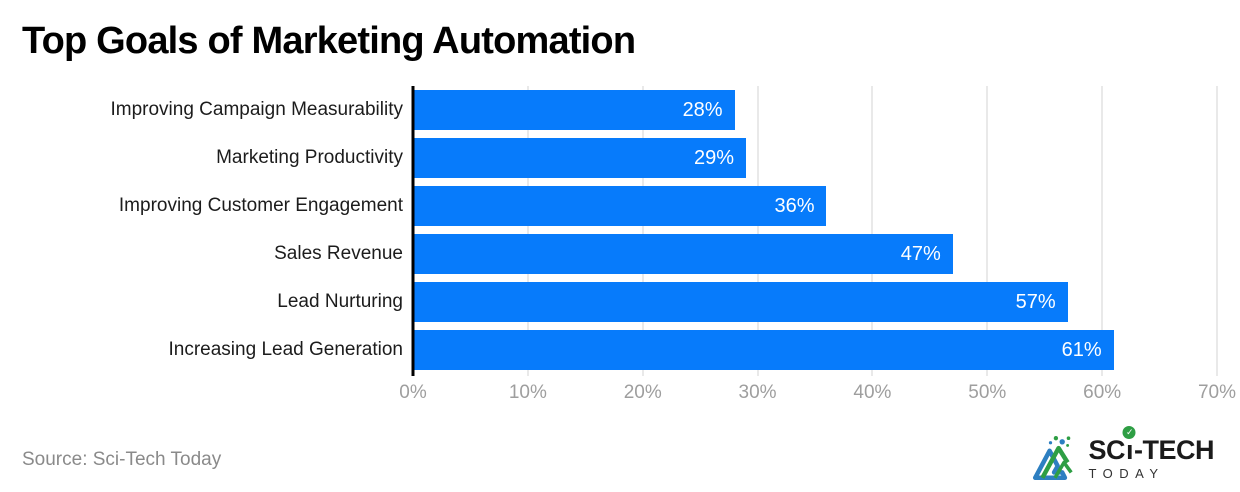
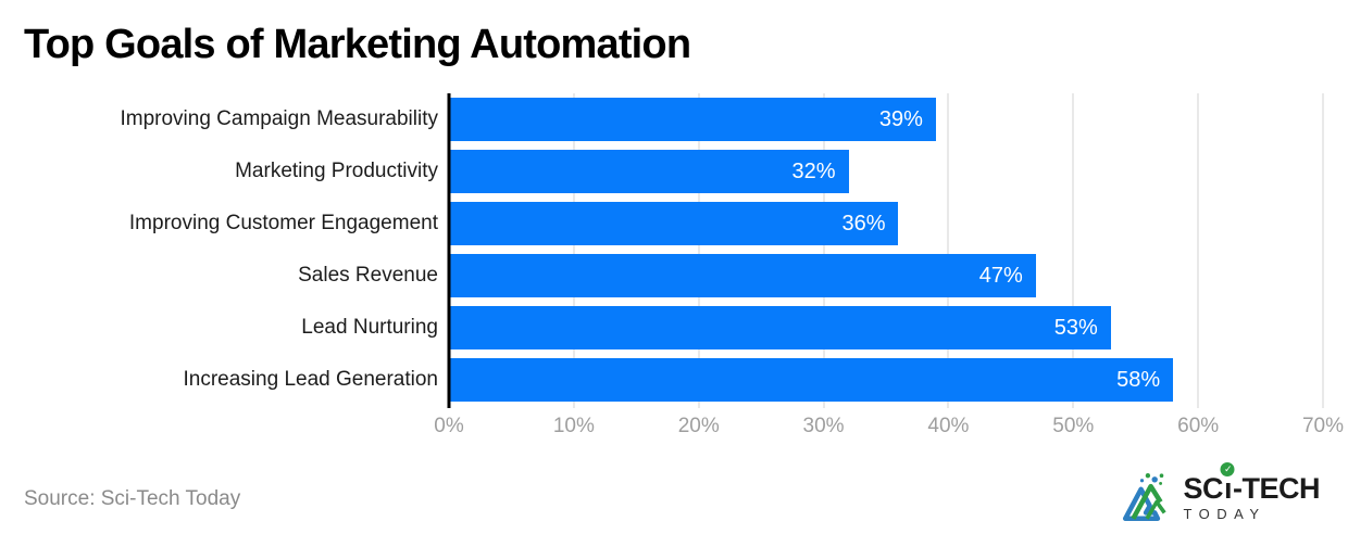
Improving Campaign Measurability: 28% -> 39%
Marketing Productivity: 29% -> 32%
Lead Nurturing: 57% -> 53%
Increasing Lead Generation: 61% -> 58%
